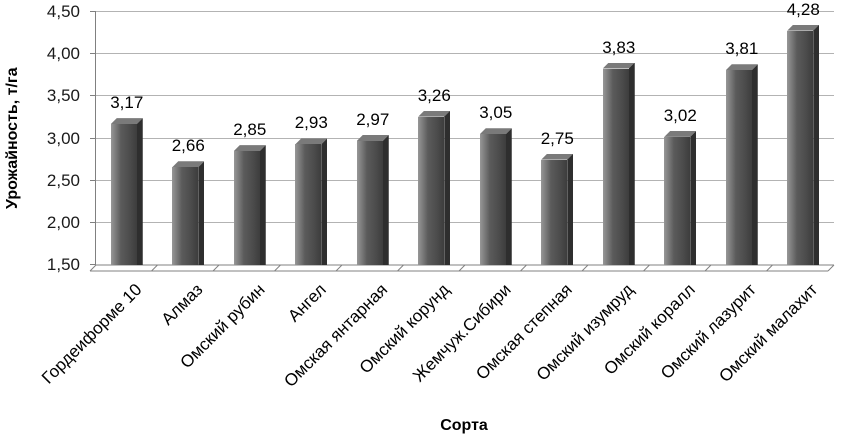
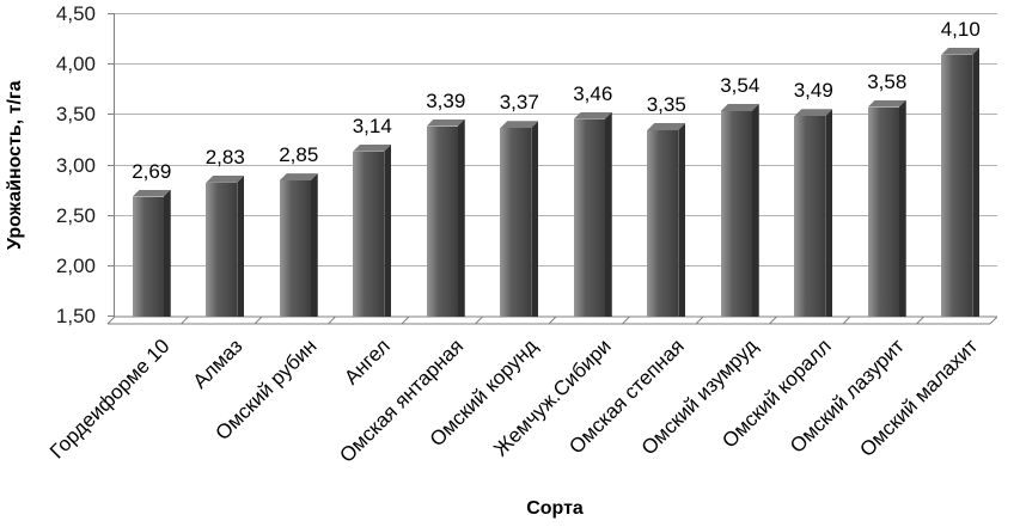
Гордеиформе 10: 3,17 -> 2,69
Алмаз: 2,66 -> 2,83
Ангел: 2,93 -> 3,14
Омская янтарная: 2,97 -> 3,39
Омский корунд: 3,26 -> 3,37
Жемчуж.Сибири: 3,05 -> 3,46
Омская степная: 2,75 -> 3,35
Омский изумруд: 3,83 -> 3,54
Омский коралл: 3,02 -> 3,49
Омский лазурит: 3,81 -> 3,58
Омский малахит: 4,28 -> 4,10
